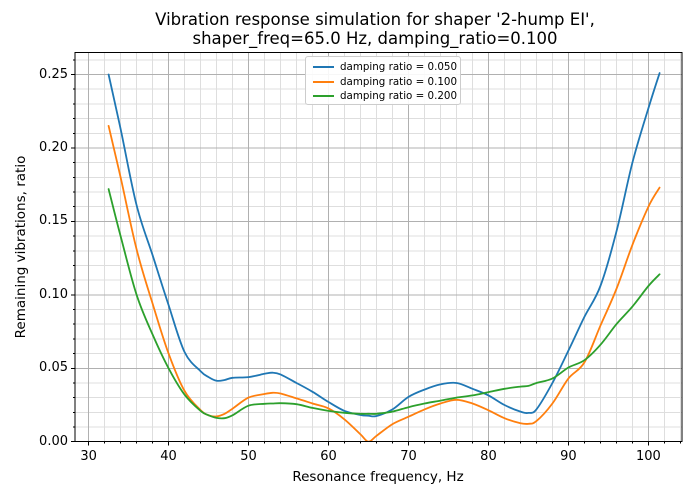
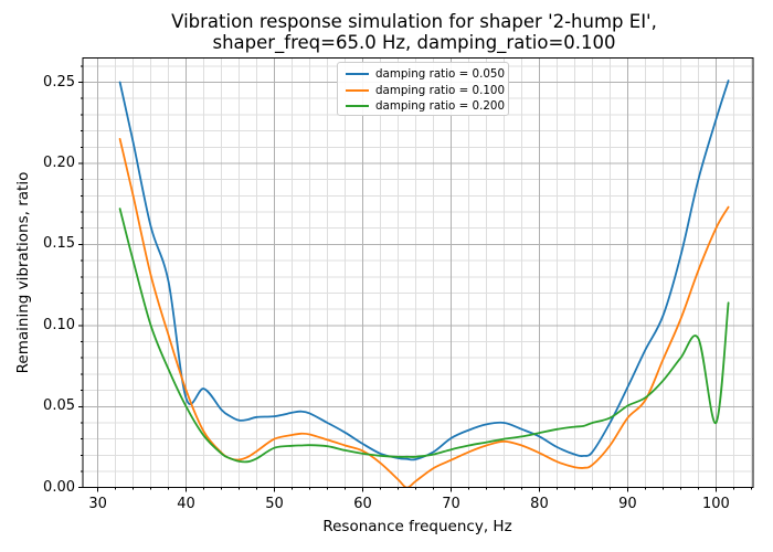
damping ratio = 0.050/40: 0.093 -> 0.055
damping ratio = 0.200/100: 0.106 -> 0.040
